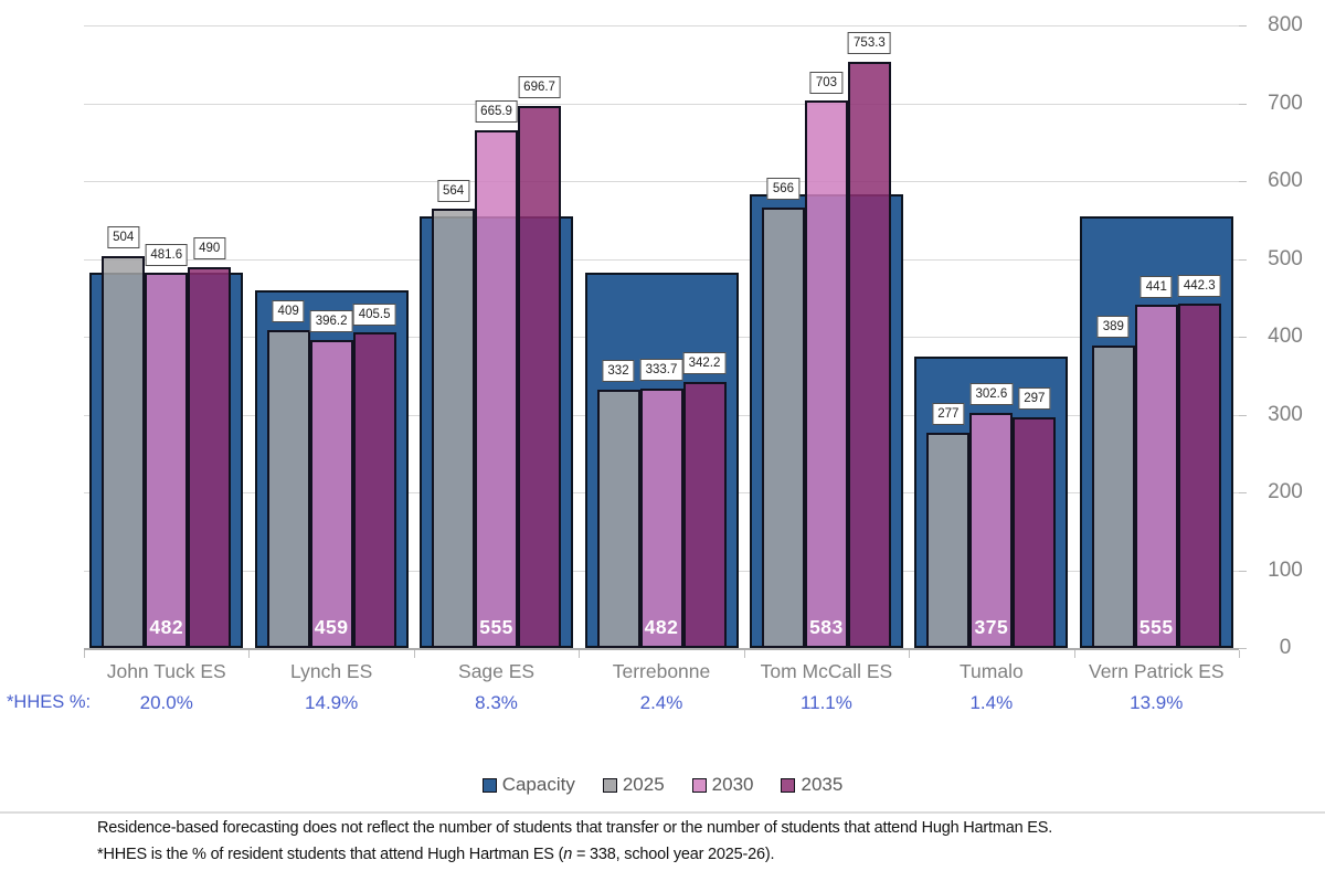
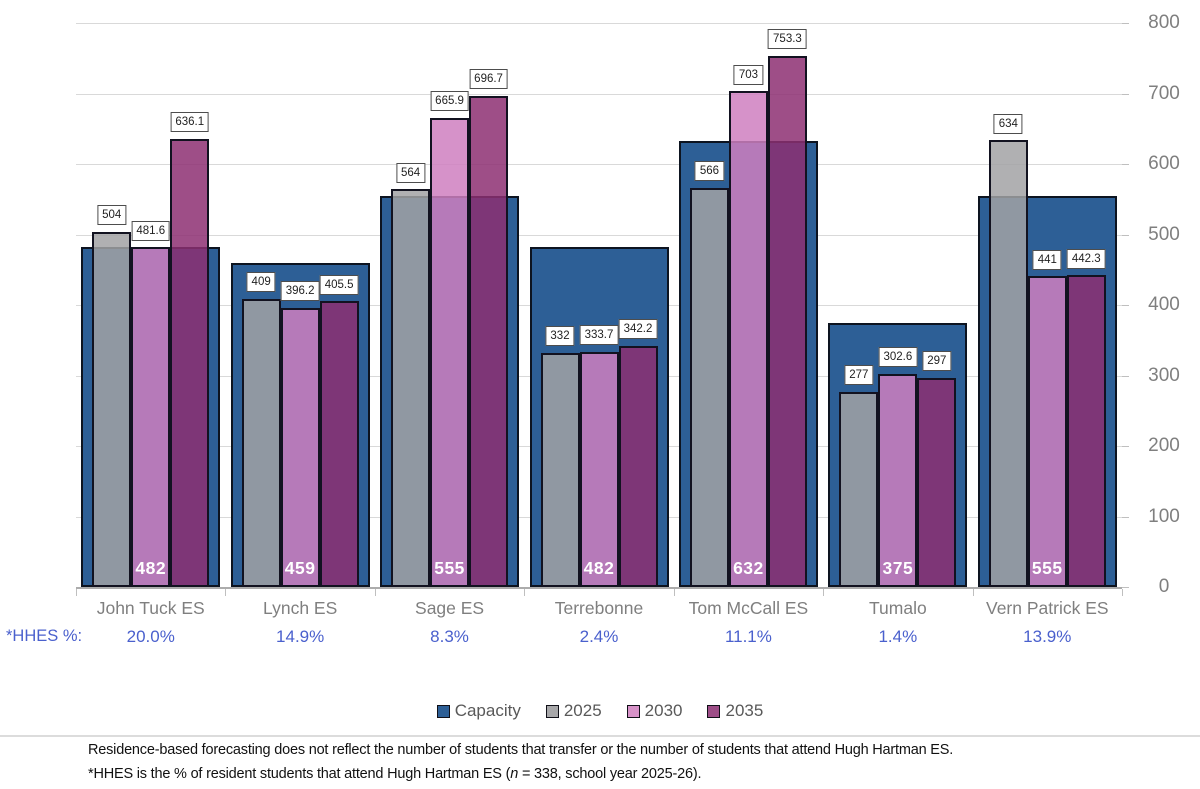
2035/John Tuck ES: 490 -> 636.1
Capacity/Tom McCall ES: 583 -> 632
2025/Vern Patrick ES: 389 -> 634
